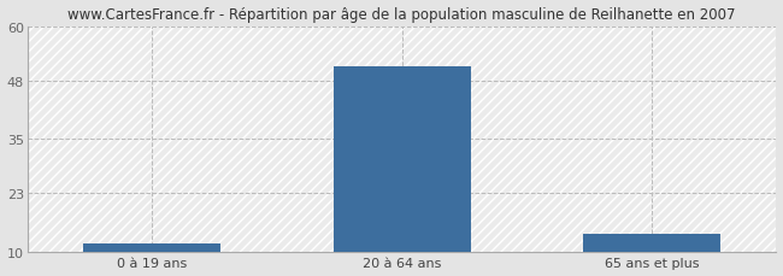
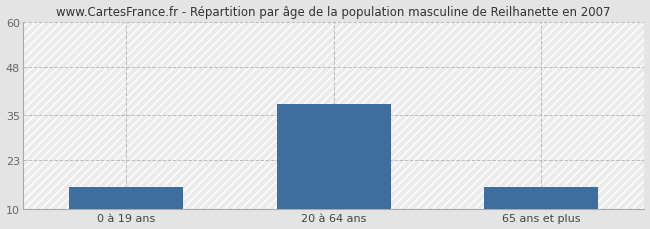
0 à 19 ans: 12 -> 16
20 à 64 ans: 51 -> 38
65 ans et plus: 14 -> 16
